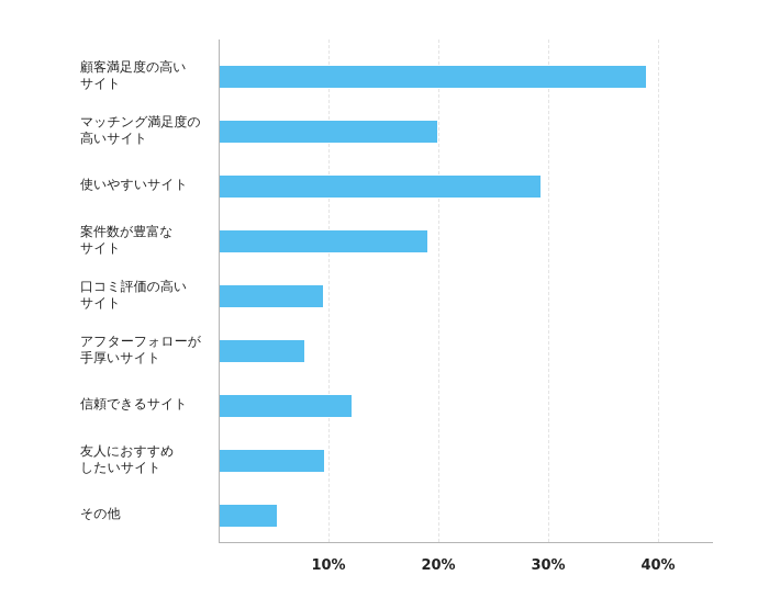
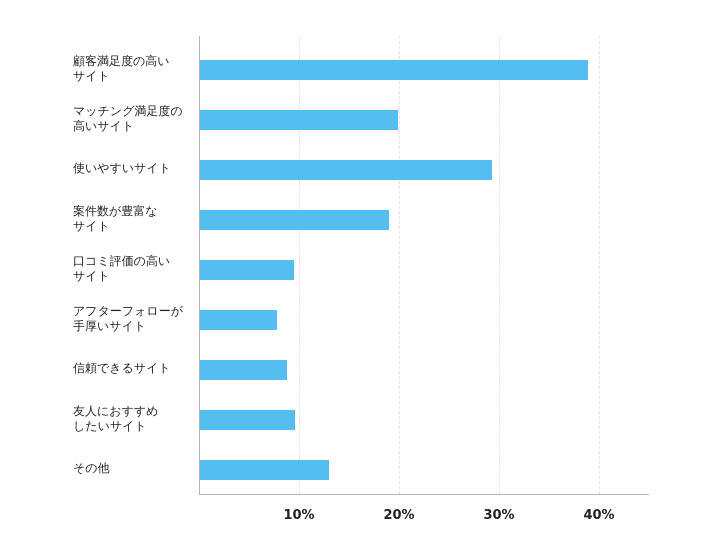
信頼できるサイト: 12.1% -> 8.8%
その他: 5.3% -> 13.0%
